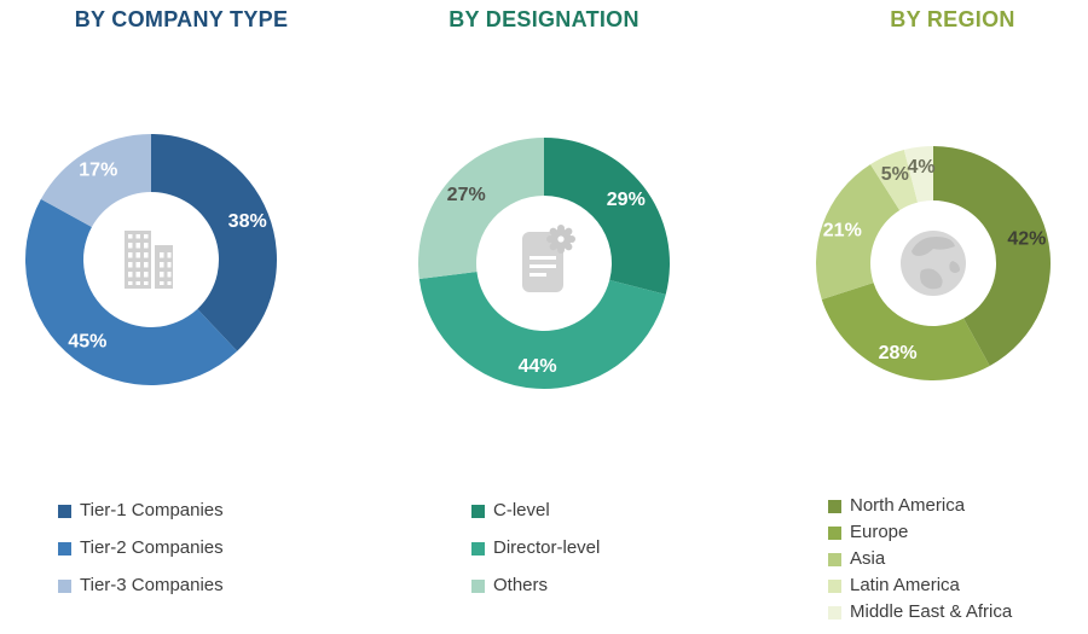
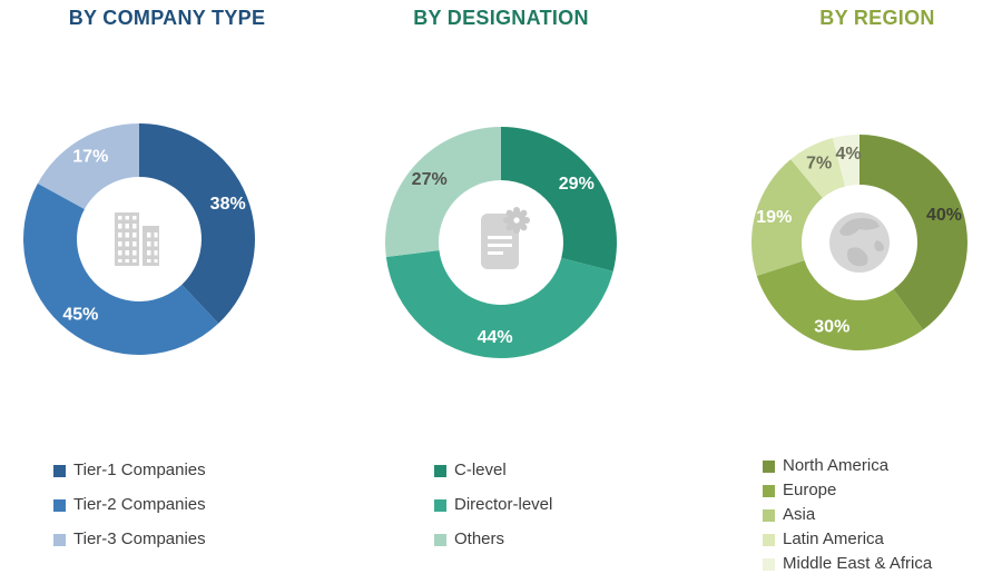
BY REGION/North America: 42% -> 40%
BY REGION/Europe: 28% -> 30%
BY REGION/Asia: 21% -> 19%
BY REGION/Latin America: 5% -> 7%
